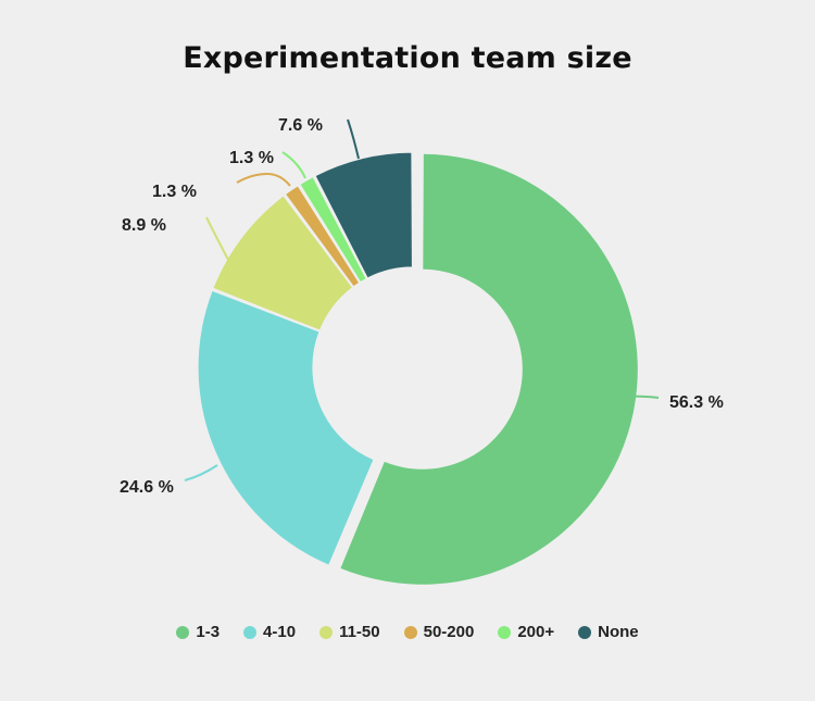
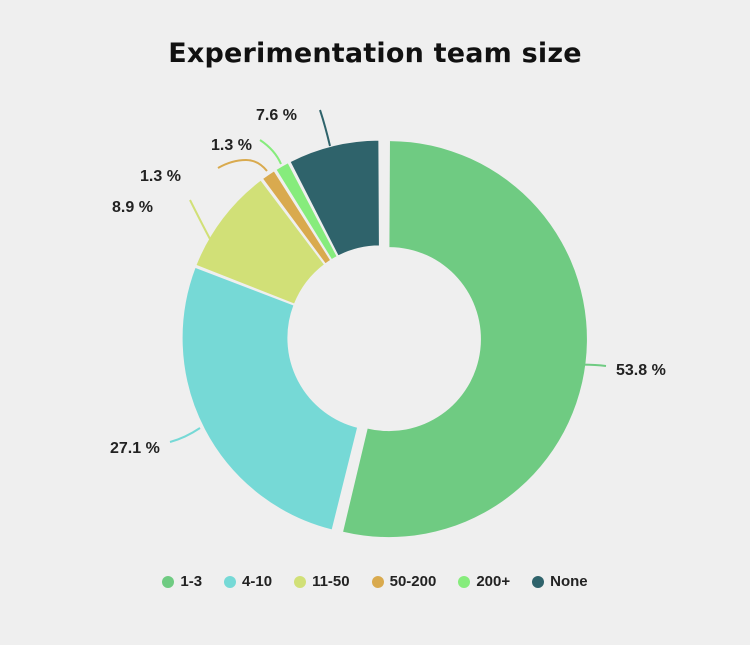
1-3: 56.3 -> 53.8
4-10: 24.6 -> 27.1
